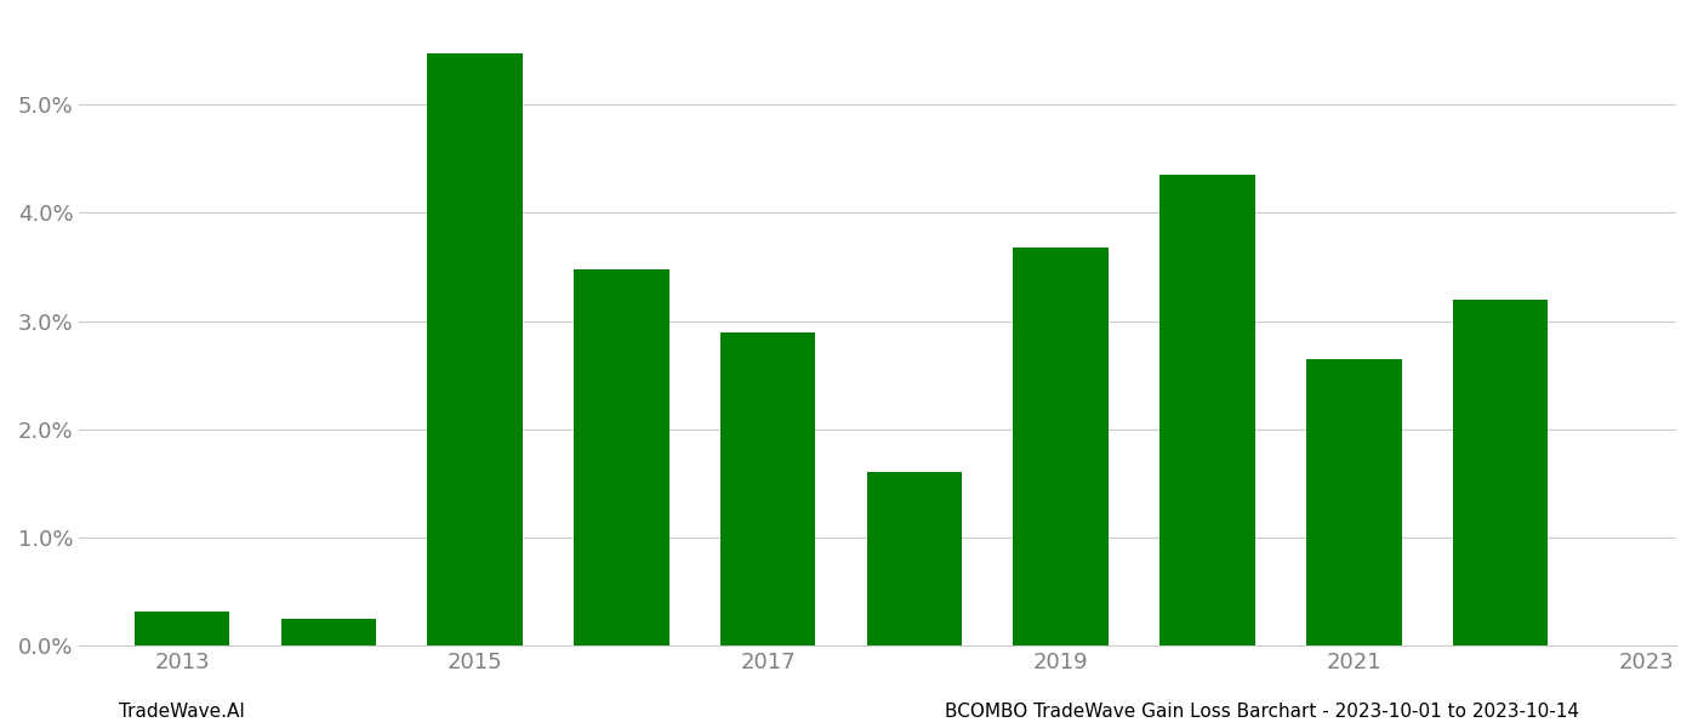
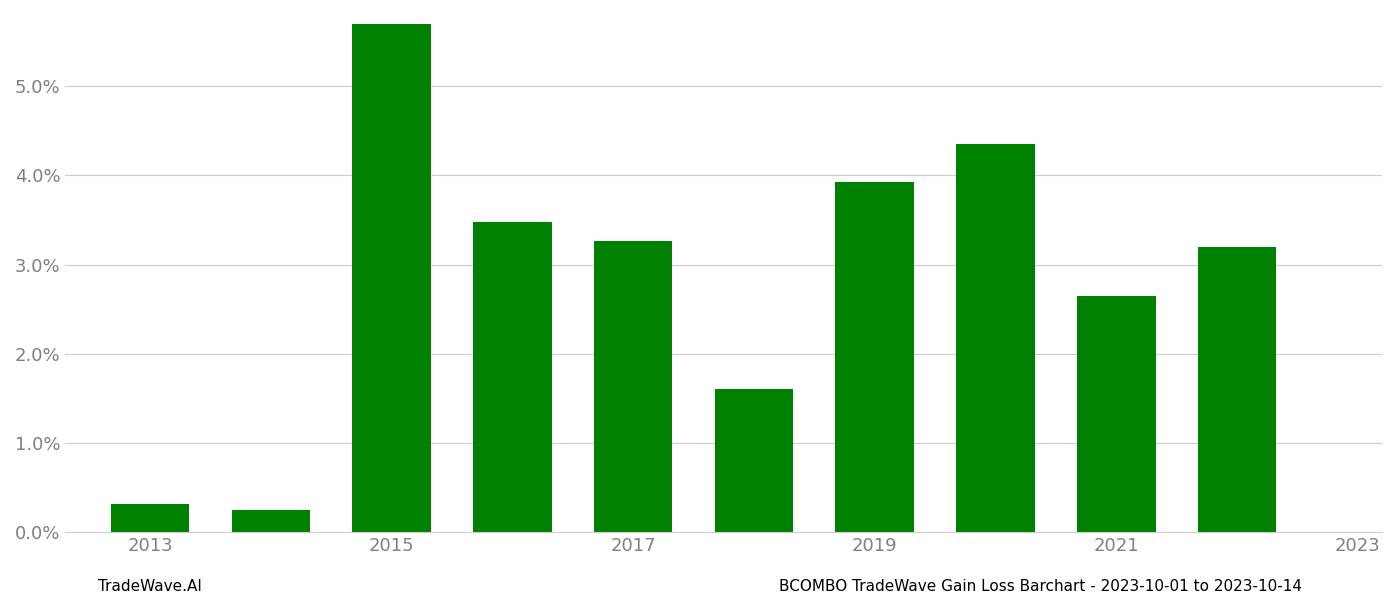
2015: 5.48% -> 5.70%
2017: 2.90% -> 3.27%
2019: 3.68% -> 3.93%
